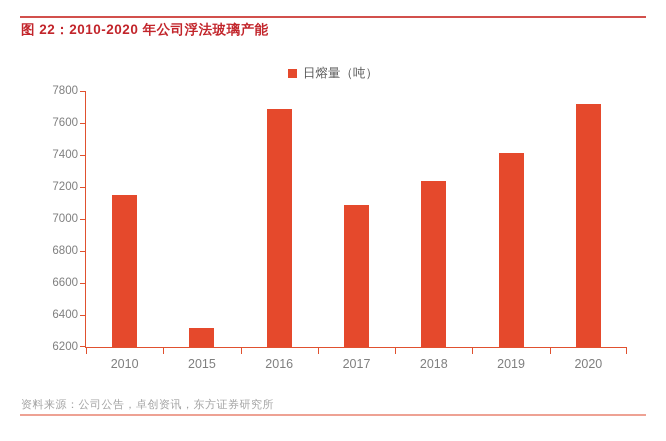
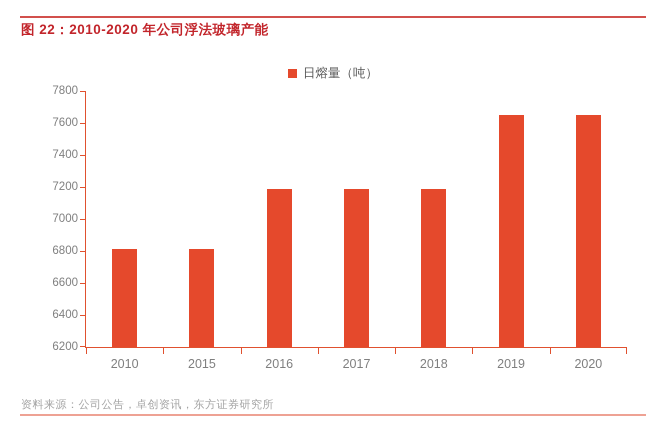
2010: 7150 -> 6810
2015: 6320 -> 6810
2016: 7690 -> 7180
2017: 7090 -> 7180
2018: 7240 -> 7180
2019: 7410 -> 7650
2020: 7720 -> 7650
